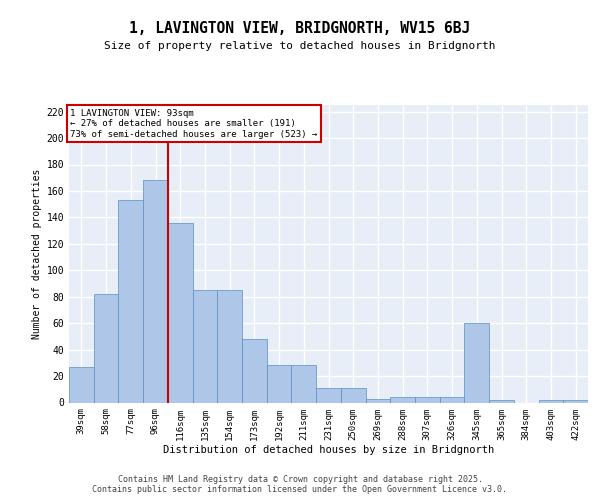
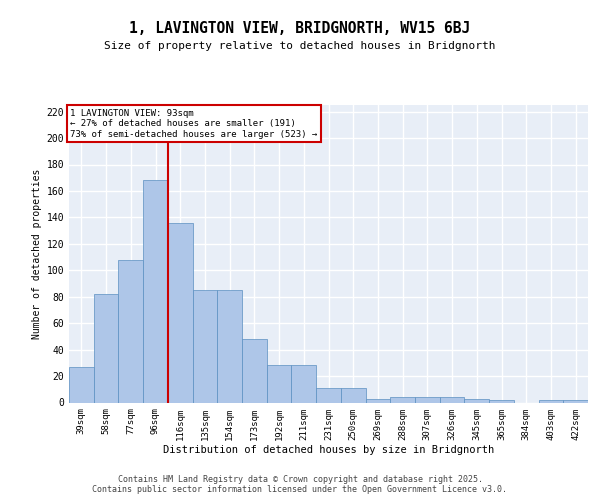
77sqm: 153 -> 108
345sqm: 60 -> 3
